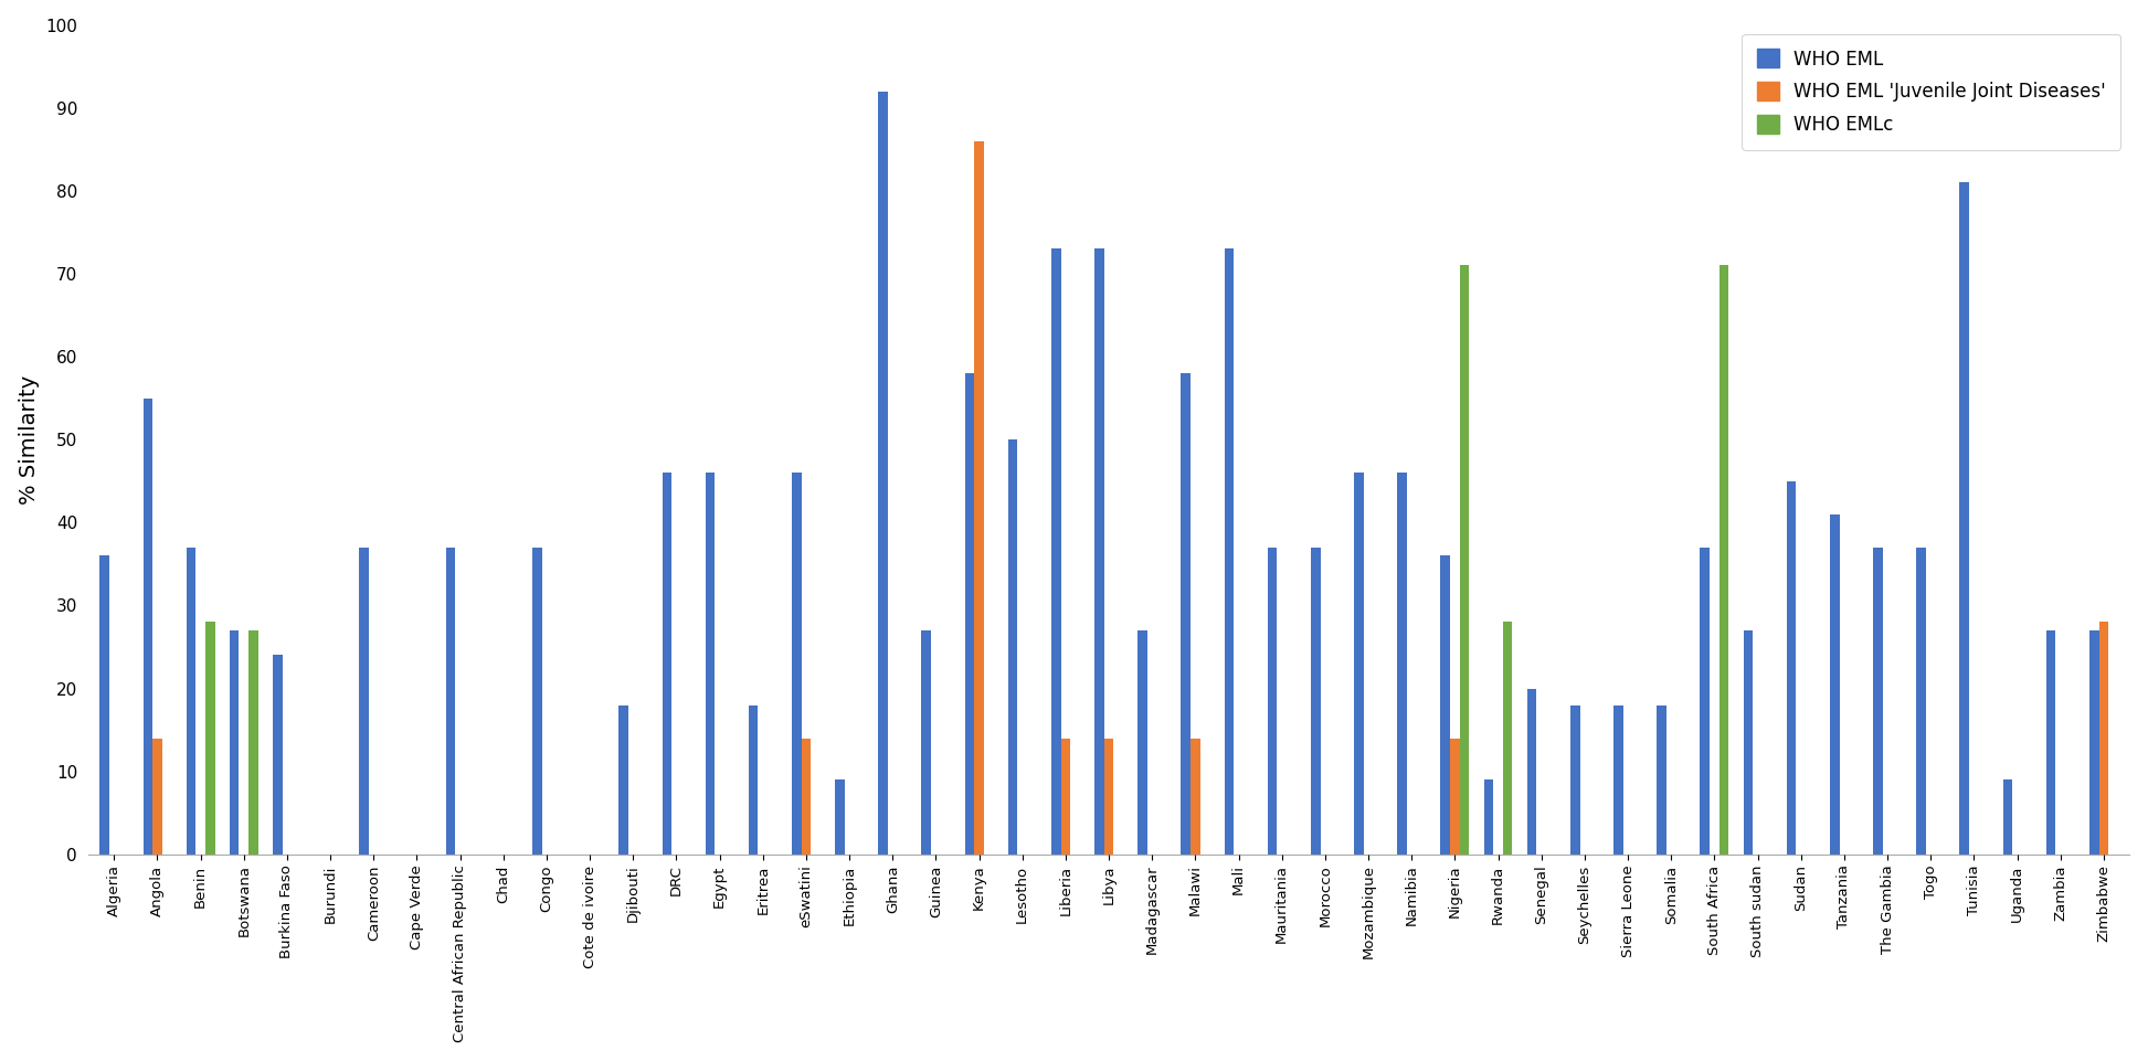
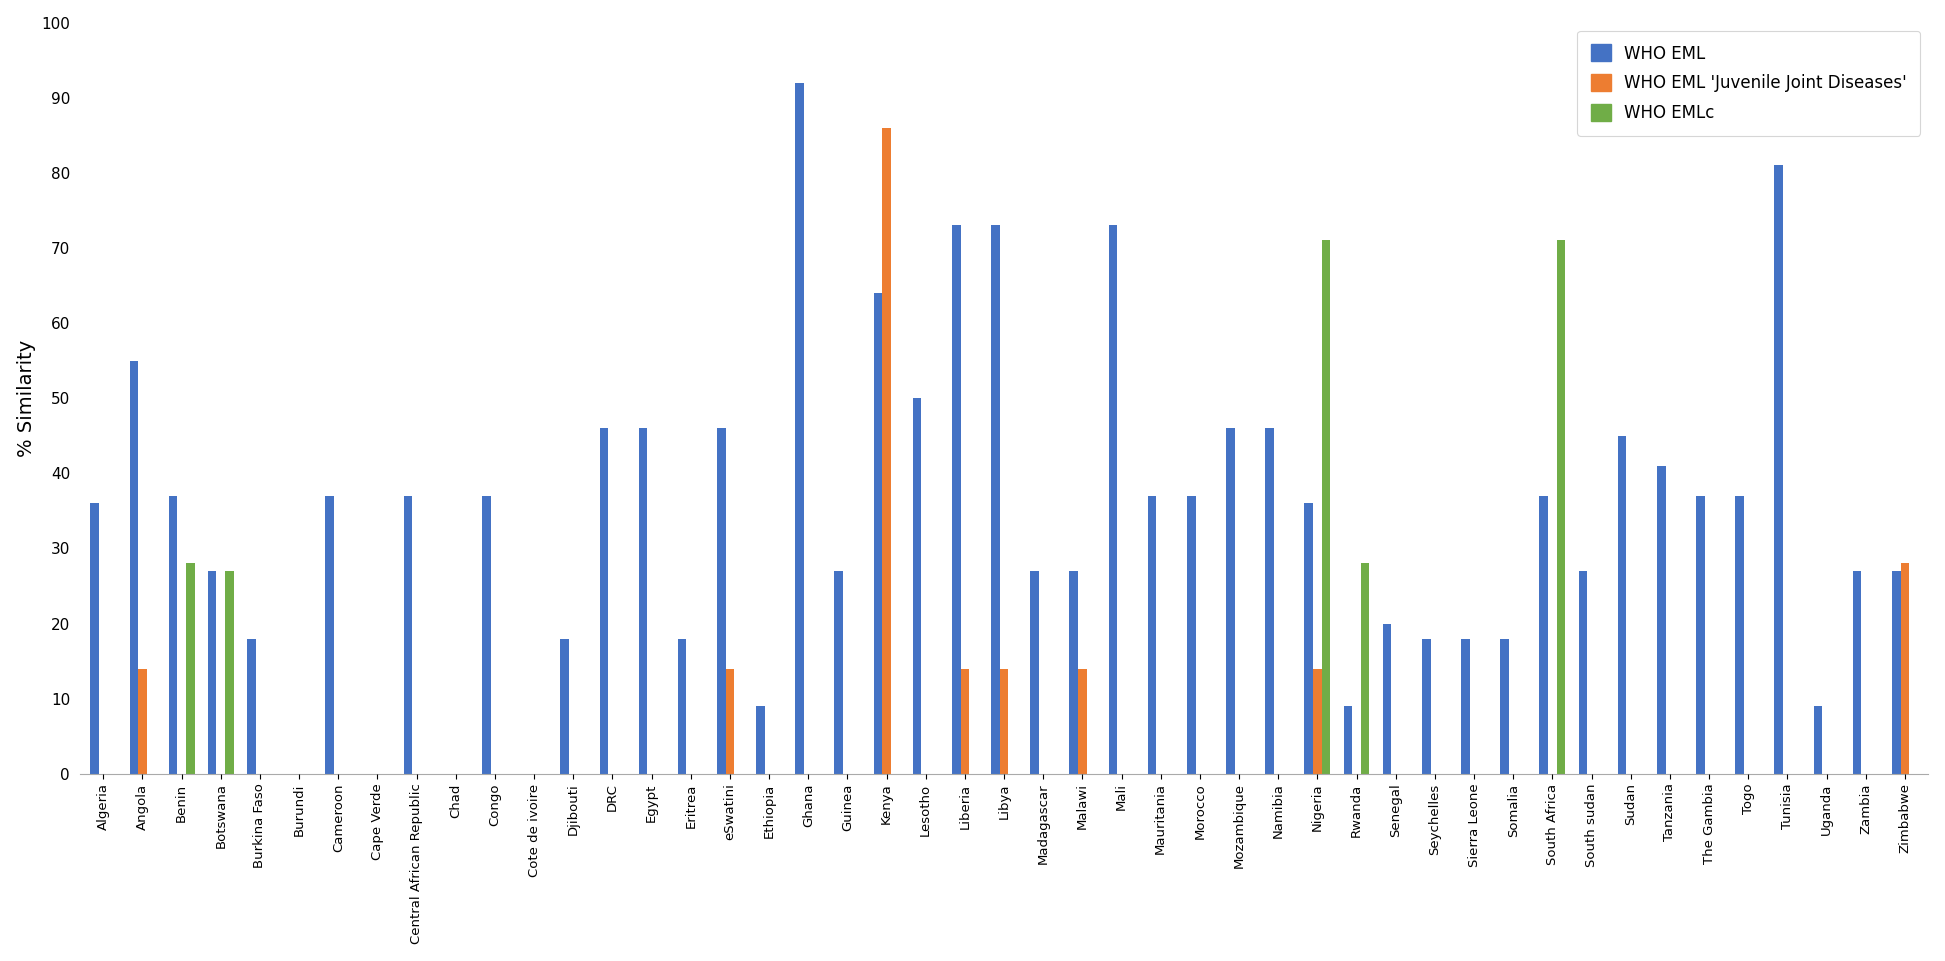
WHO EML/Burkina Faso: 24 -> 18
WHO EML/Kenya: 58 -> 64
WHO EML/Malawi: 58 -> 27
